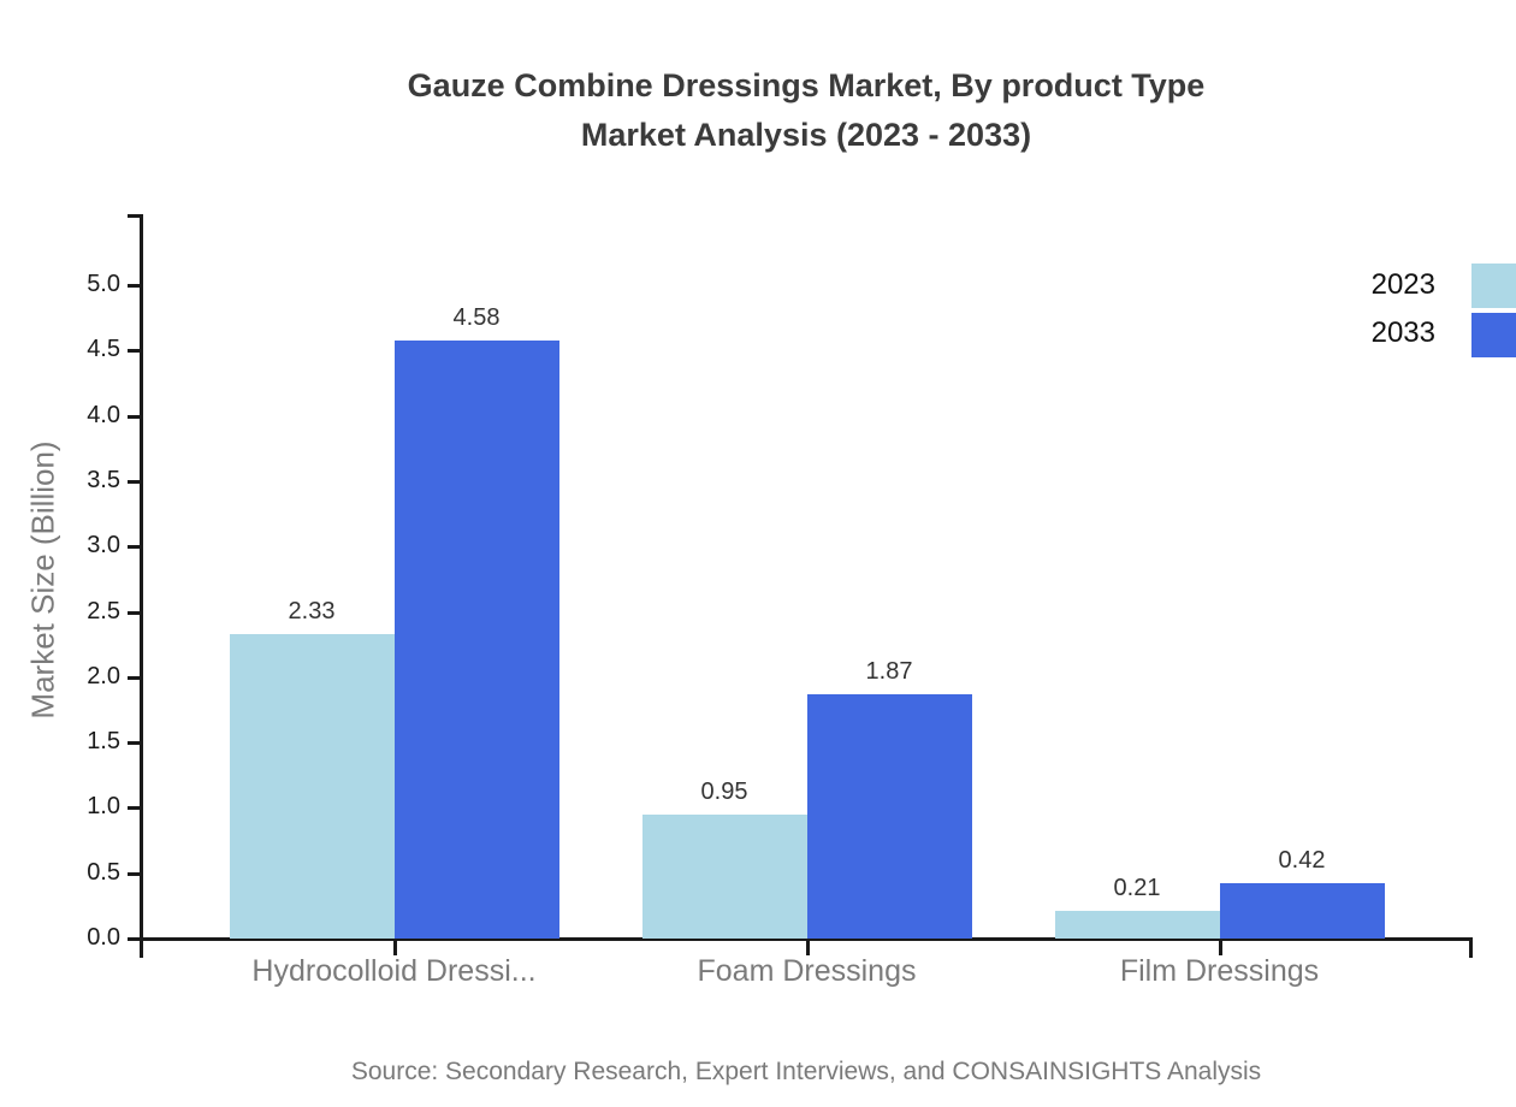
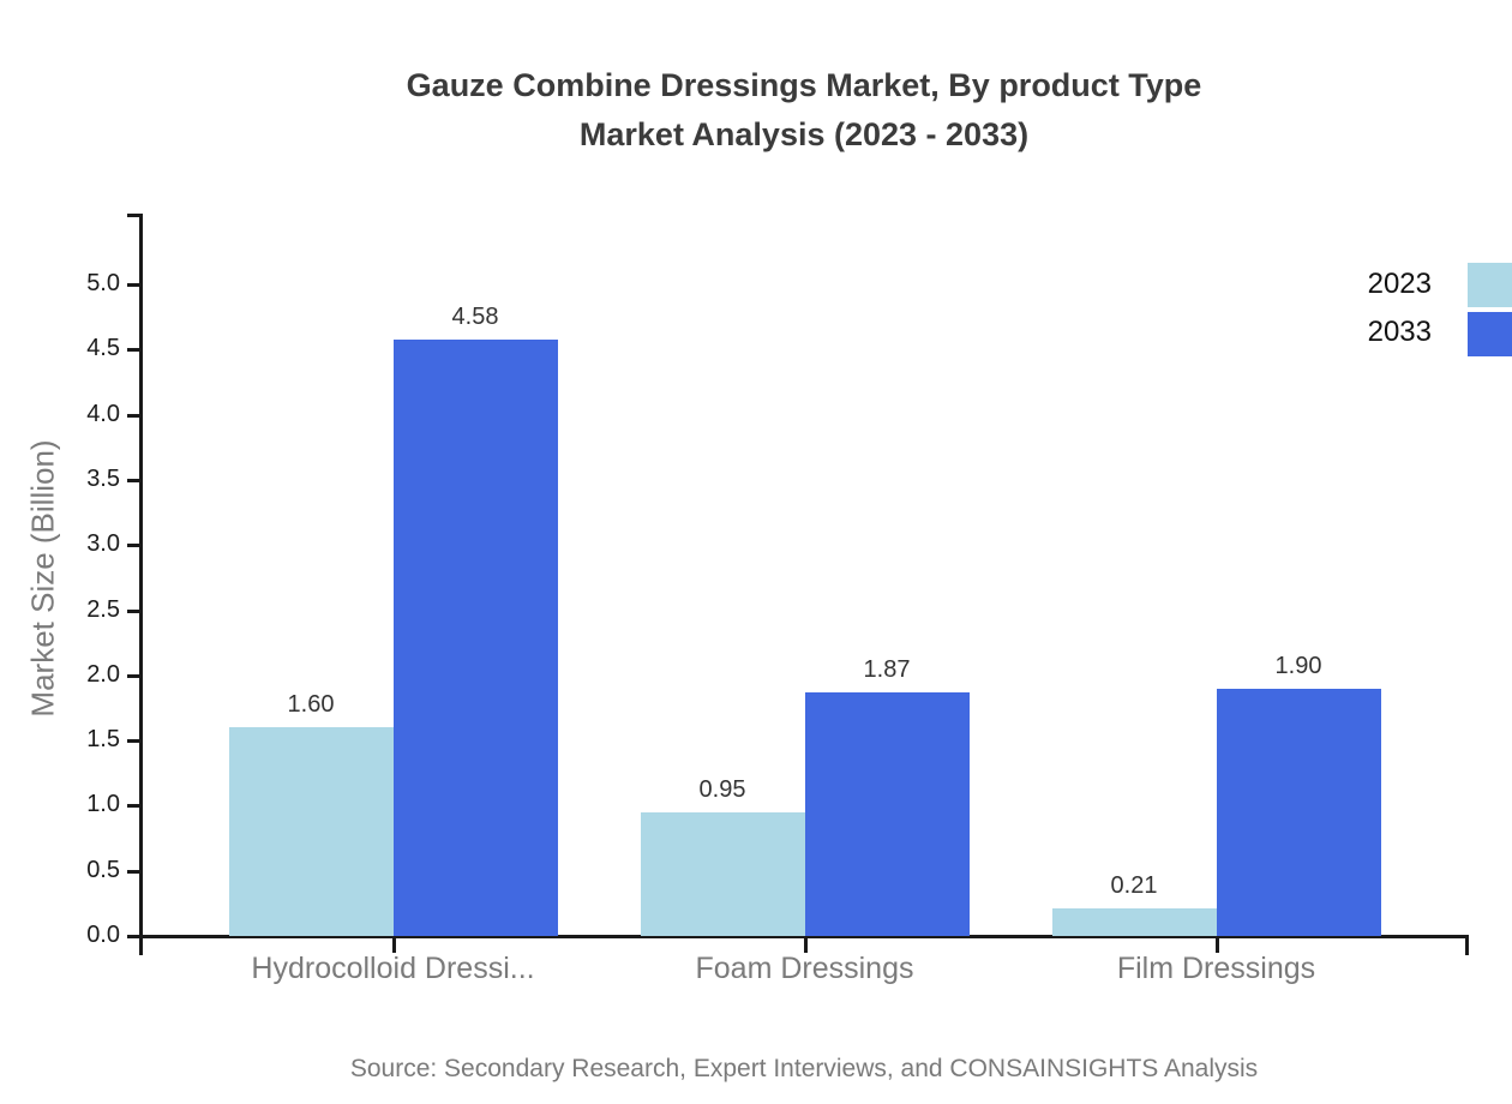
2023/Hydrocolloid Dressi...: 2.33 -> 1.60
2033/Film Dressings: 0.42 -> 1.90
